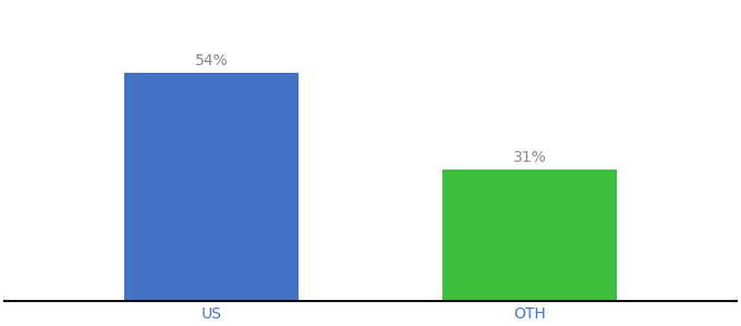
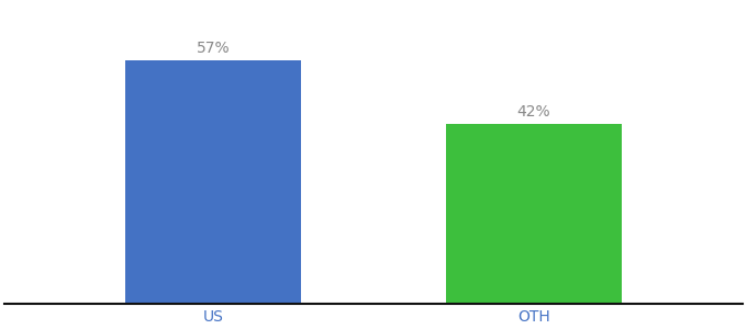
US: 54% -> 57%
OTH: 31% -> 42%
